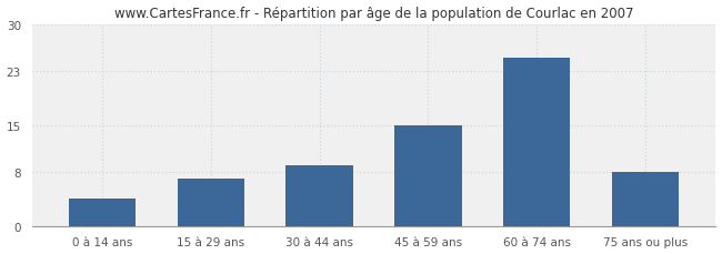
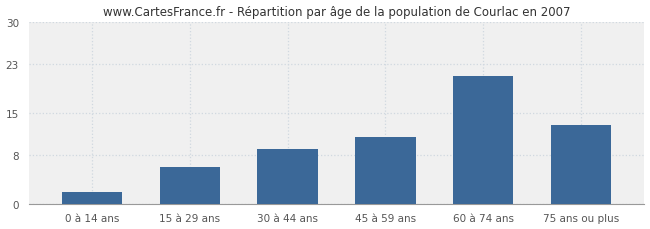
0 à 14 ans: 4 -> 2
15 à 29 ans: 7 -> 6
45 à 59 ans: 15 -> 11
60 à 74 ans: 25 -> 21
75 ans ou plus: 8 -> 13
